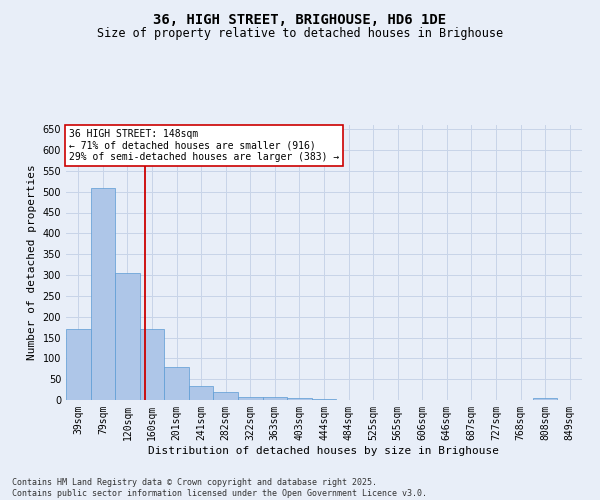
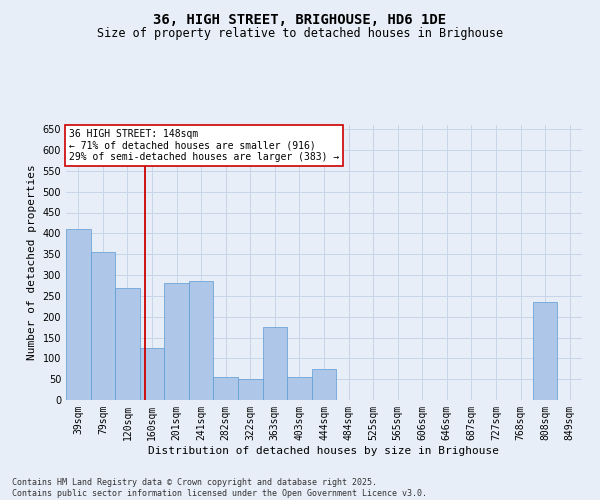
39sqm: 170 -> 410
79sqm: 510 -> 355
120sqm: 305 -> 270
160sqm: 170 -> 125
201sqm: 80 -> 280
241sqm: 33 -> 285
282sqm: 20 -> 55
322sqm: 8 -> 50
363sqm: 8 -> 175
403sqm: 5 -> 55
444sqm: 3 -> 75
808sqm: 5 -> 235
